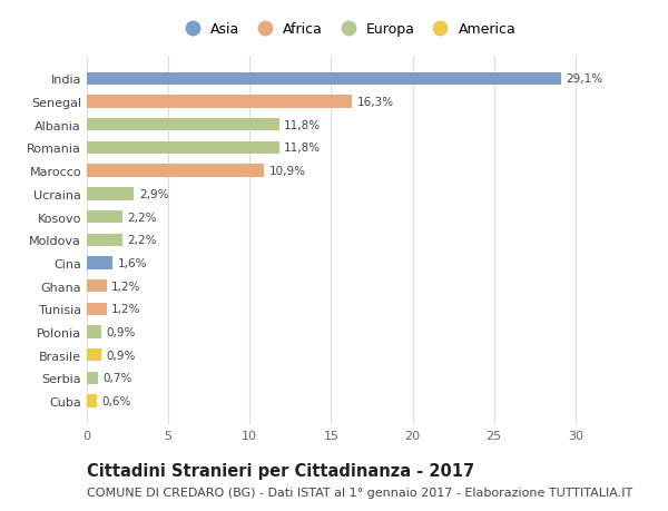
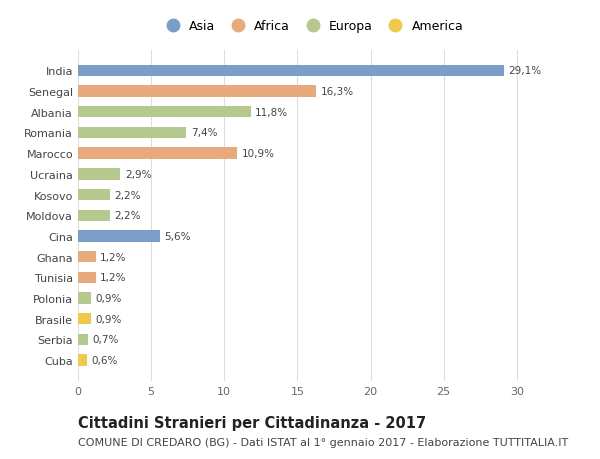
Romania: 11,8% -> 7,4%
Cina: 1,6% -> 5,6%
